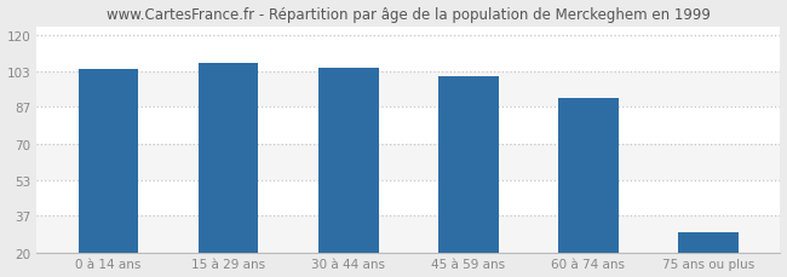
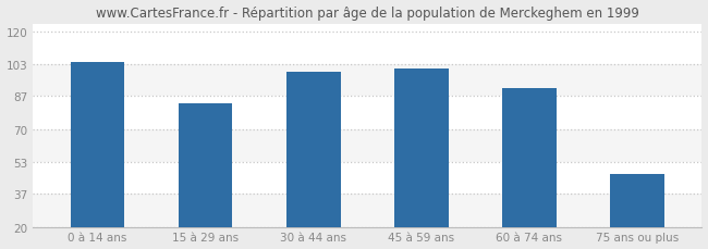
15 à 29 ans: 107 -> 83
30 à 44 ans: 105 -> 99
75 ans ou plus: 29 -> 47
